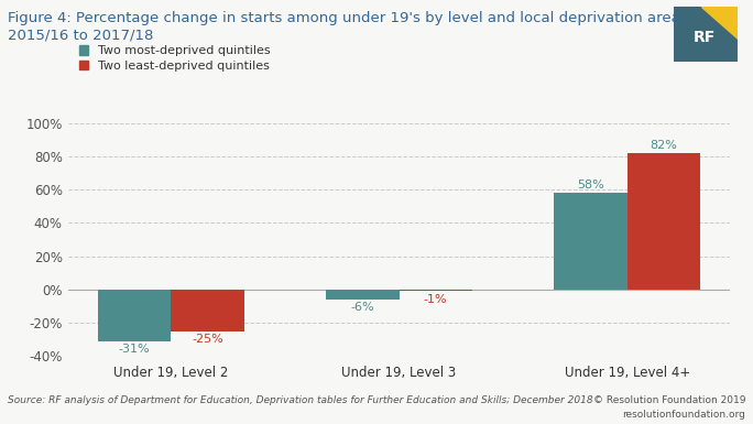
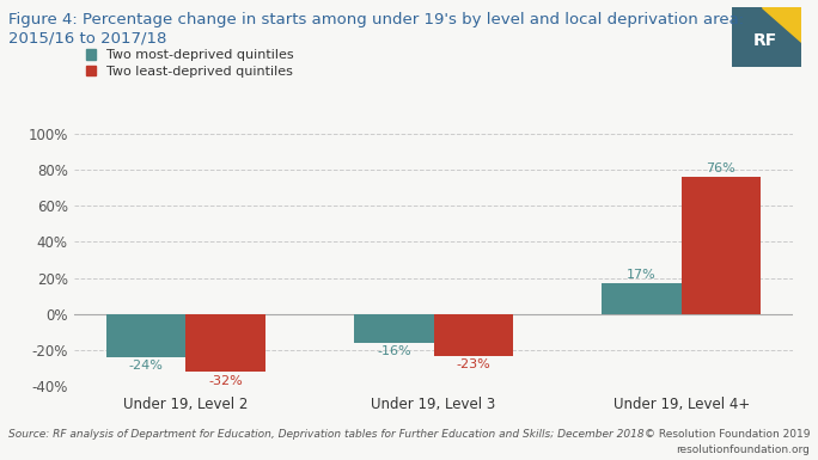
Two most-deprived quintiles/Under 19, Level 2: -31% -> -24%
Two least-deprived quintiles/Under 19, Level 2: -25% -> -32%
Two most-deprived quintiles/Under 19, Level 3: -6% -> -16%
Two least-deprived quintiles/Under 19, Level 3: -1% -> -23%
Two most-deprived quintiles/Under 19, Level 4+: 58% -> 17%
Two least-deprived quintiles/Under 19, Level 4+: 82% -> 76%
